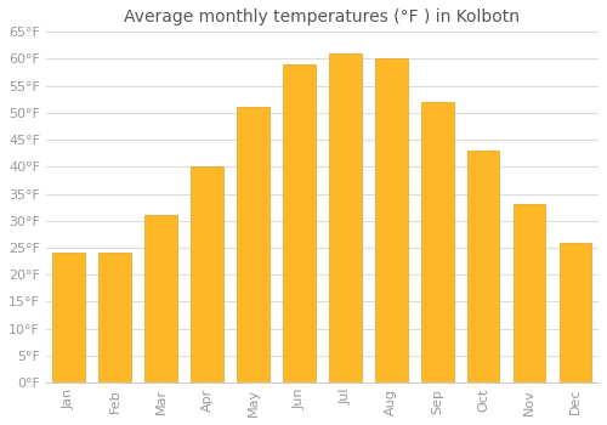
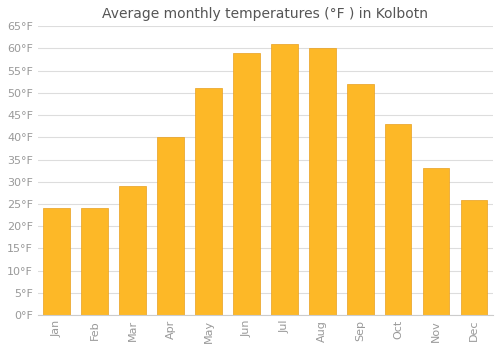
Mar: 31°F -> 29°F
